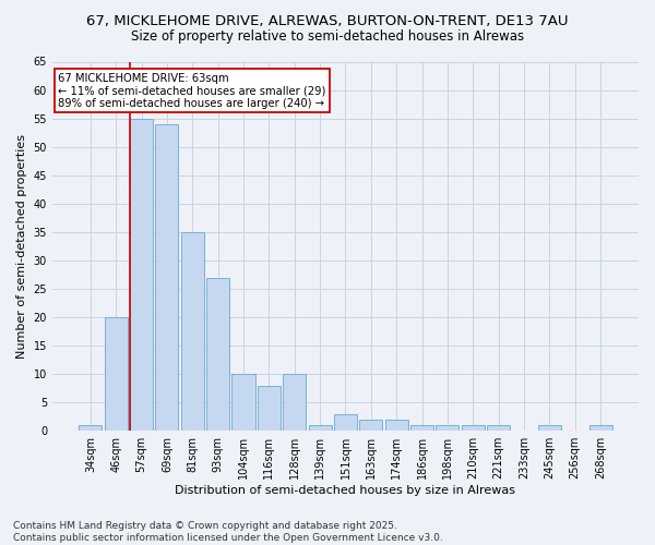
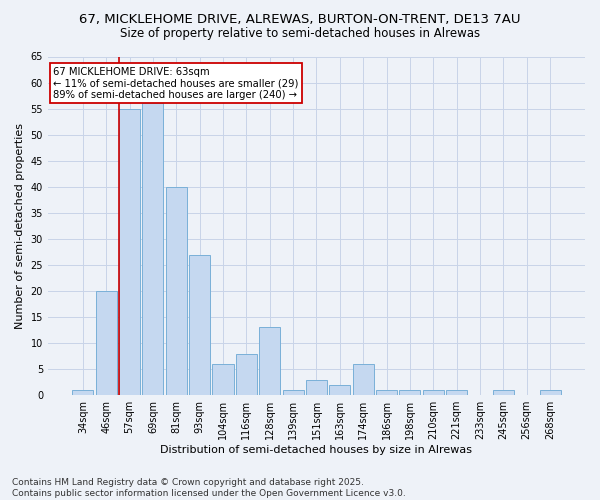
69sqm: 54 -> 56
81sqm: 35 -> 40
104sqm: 10 -> 6
128sqm: 10 -> 13
174sqm: 2 -> 6
